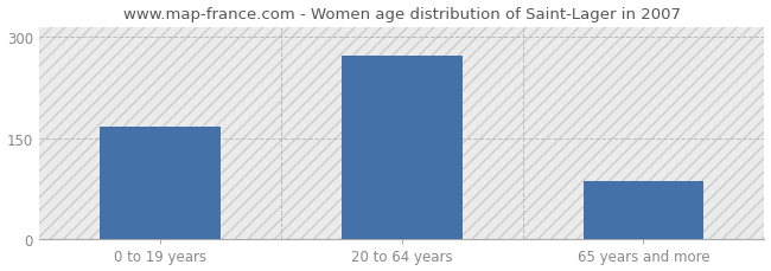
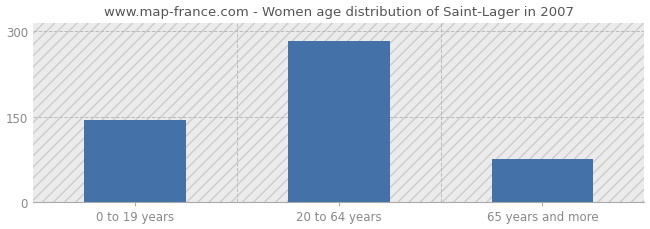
0 to 19 years: 168 -> 145
20 to 64 years: 272 -> 283
65 years and more: 86 -> 75
